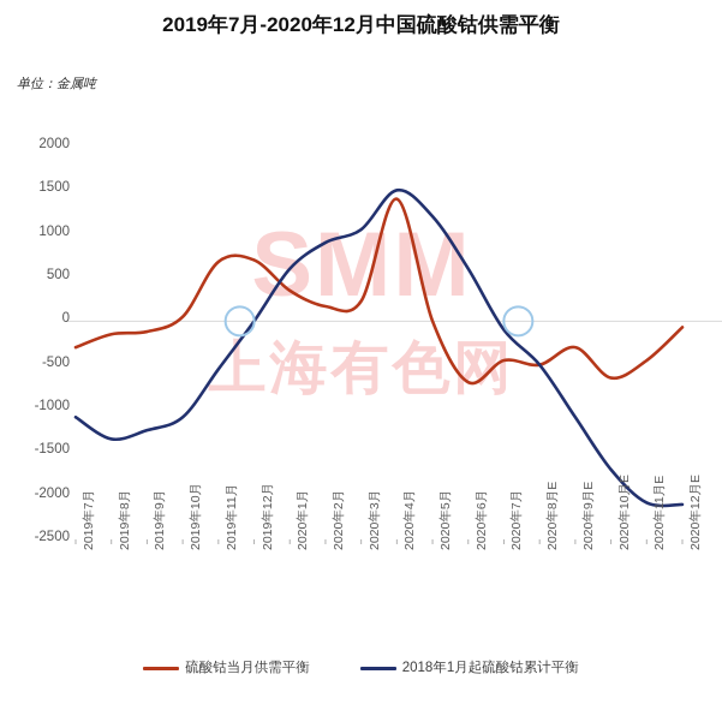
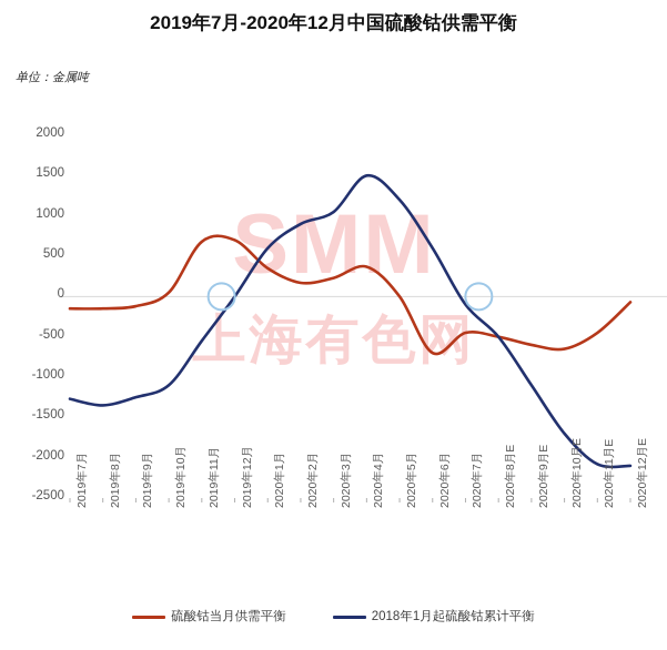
硫酸钴当月供需平衡/2019年7月: -300 -> -200
2018年1月起硫酸钴累计平衡/2019年7月: -1100 -> -1300
硫酸钴当月供需平衡/2020年4月: 1400 -> 400
硫酸钴当月供需平衡/2020年9月E: -300 -> -600
